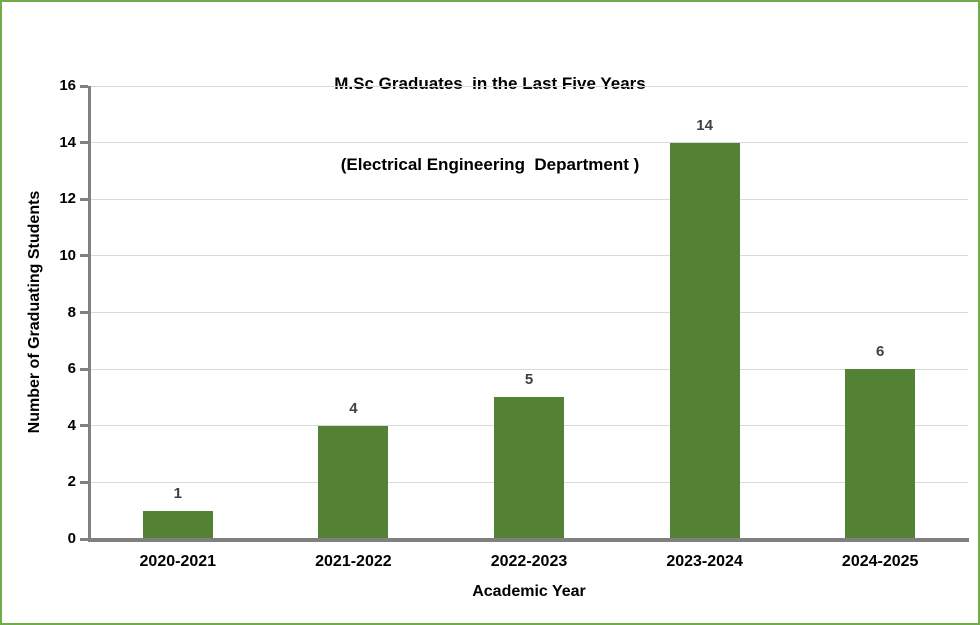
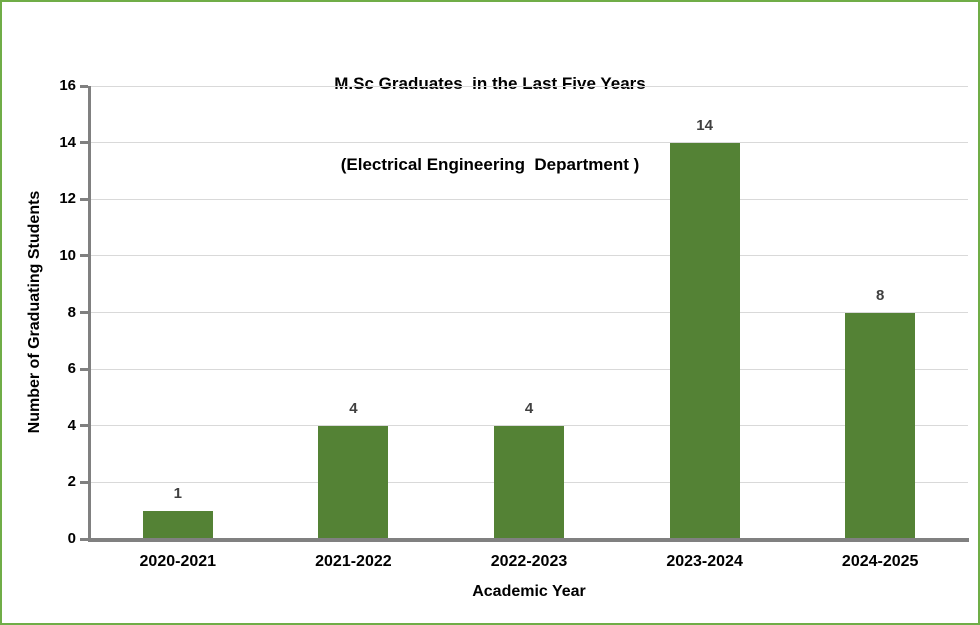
2022-2023: 5 -> 4
2024-2025: 6 -> 8
